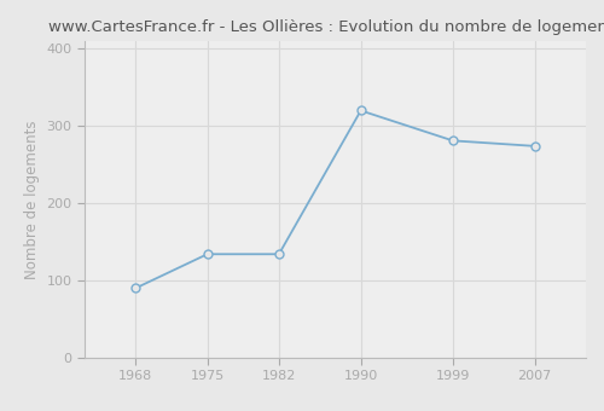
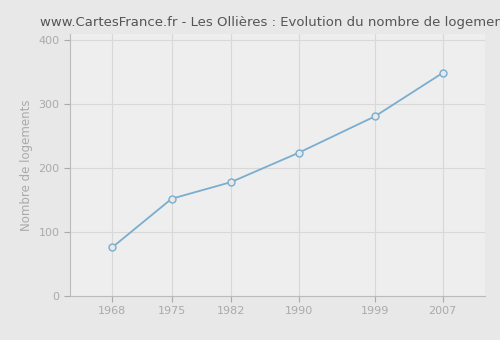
1968: 90 -> 76
1975: 134 -> 152
1982: 134 -> 178
1990: 320 -> 224
2007: 274 -> 349
